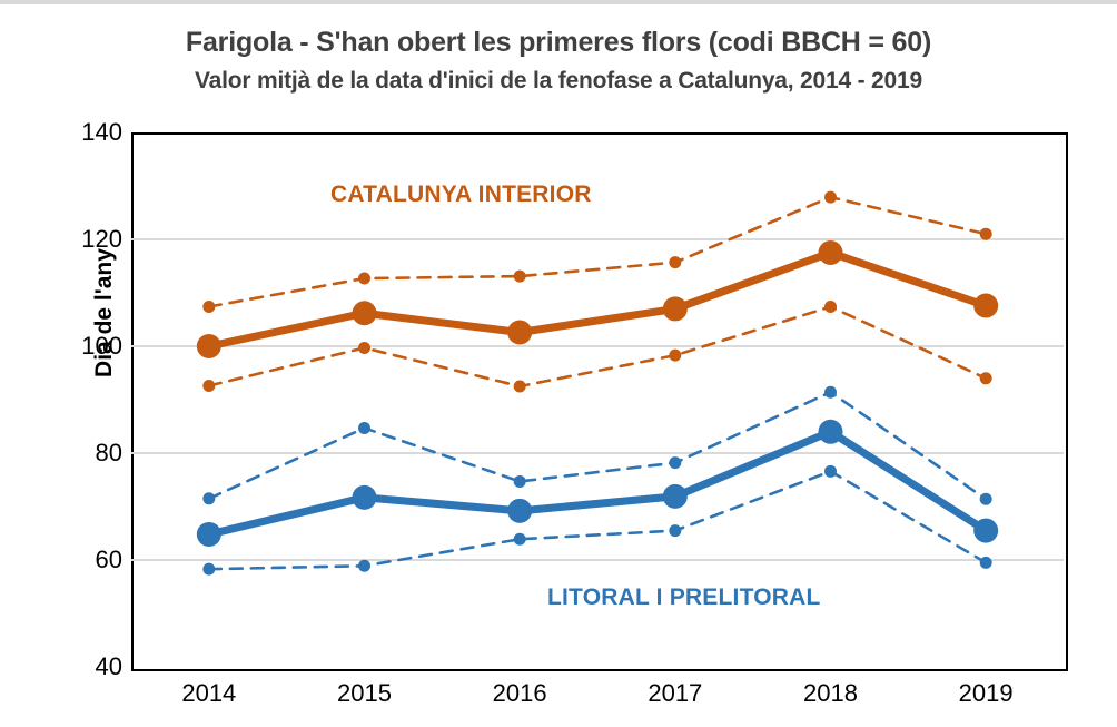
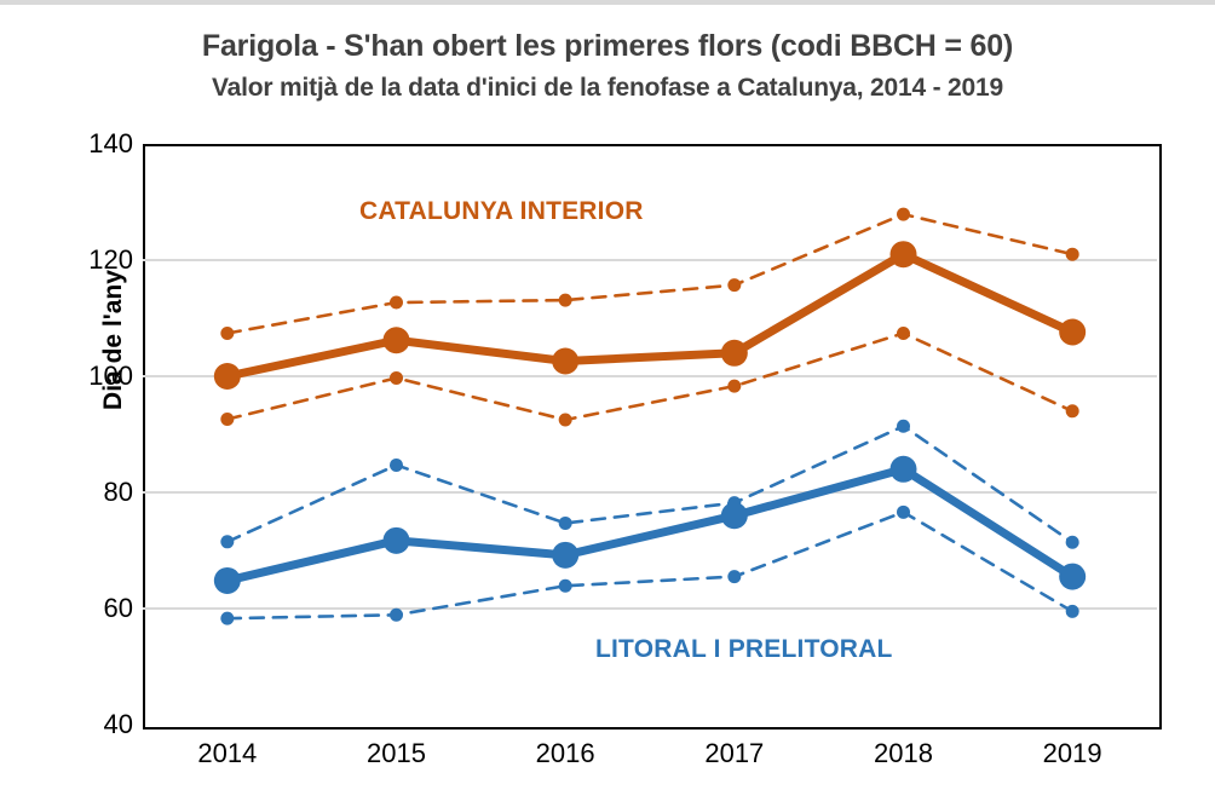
CATALUNYA INTERIOR/2017: 107 -> 104
LITORAL I PRELITORAL/2017: 72 -> 76
CATALUNYA INTERIOR/2018: 118 -> 121
